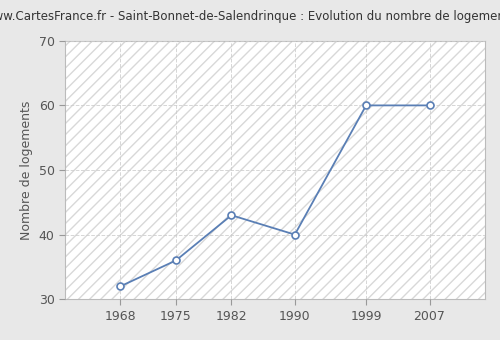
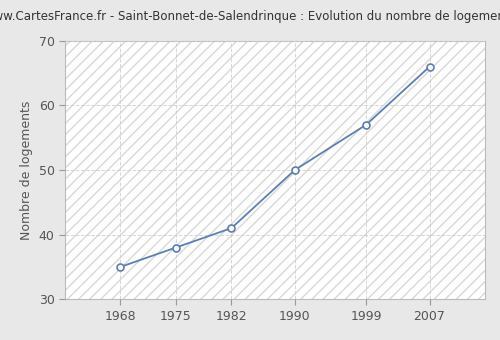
1968: 32 -> 35
1975: 36 -> 38
1982: 43 -> 41
1990: 40 -> 50
1999: 60 -> 57
2007: 60 -> 66
